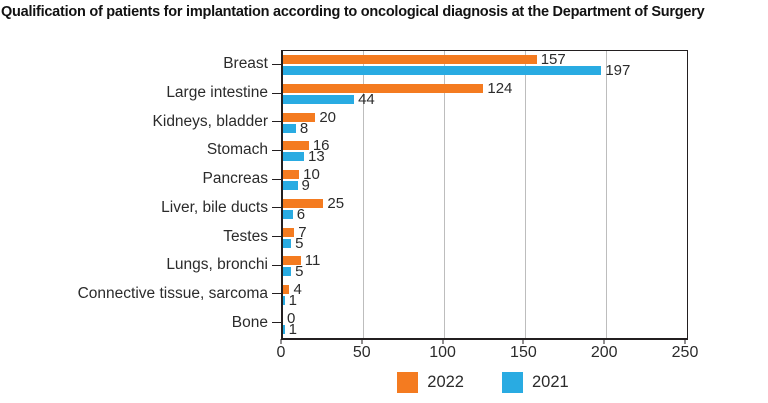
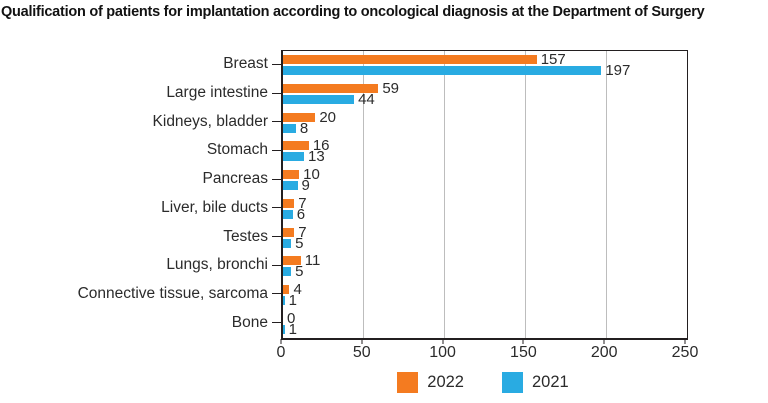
2022/Large intestine: 124 -> 59
2022/Liver, bile ducts: 25 -> 7
